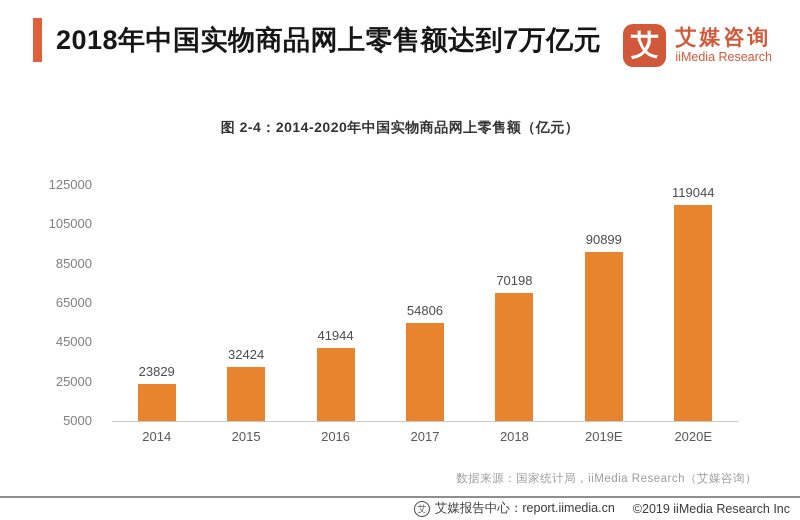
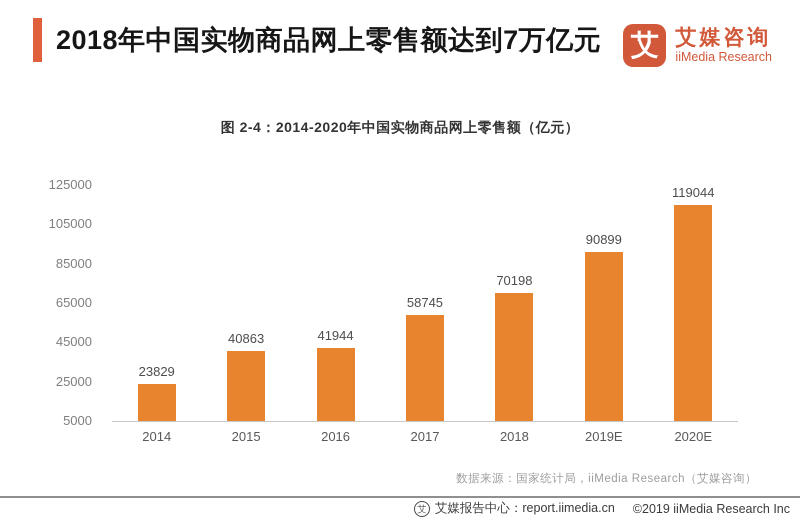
2015: 32424 -> 40863
2017: 54806 -> 58745
